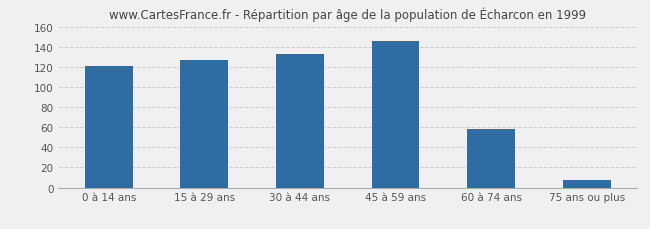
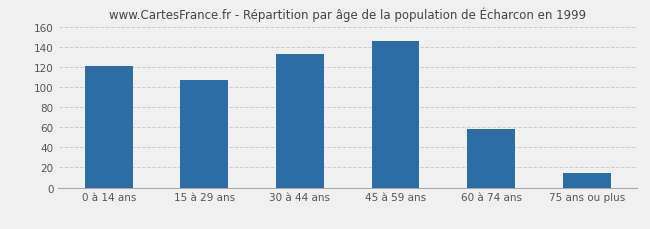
15 à 29 ans: 127 -> 107
75 ans ou plus: 8 -> 15
